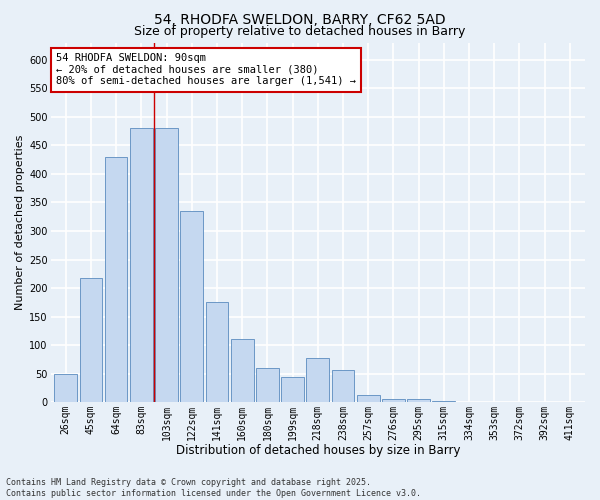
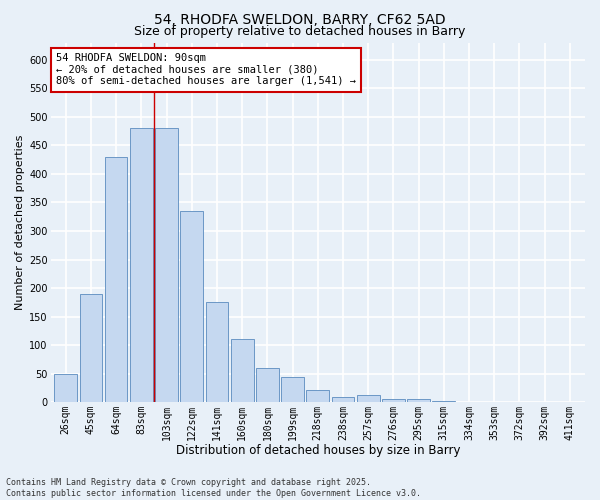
45sqm: 218 -> 190
218sqm: 78 -> 22
238sqm: 56 -> 10
